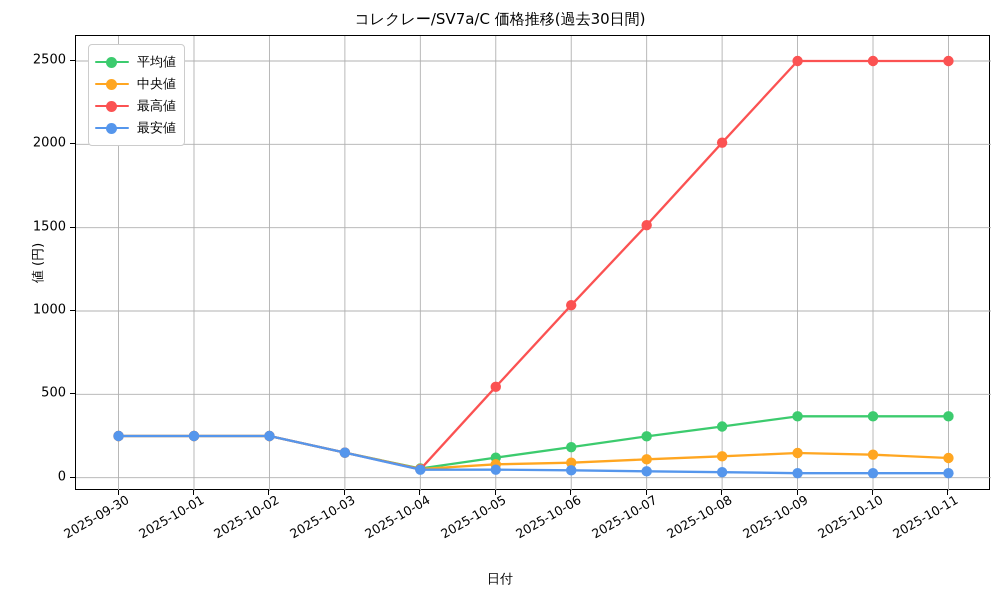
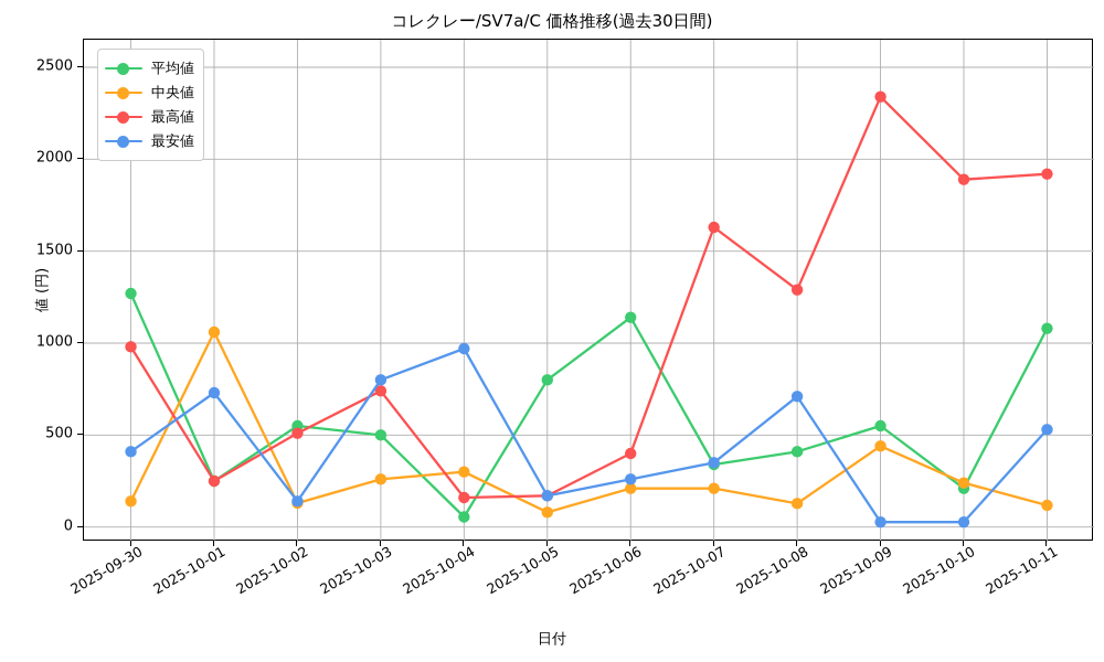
平均値/2025-09-30: 250 -> 1270
中央値/2025-09-30: 250 -> 140
最高値/2025-09-30: 250 -> 980
最安値/2025-09-30: 250 -> 410
中央値/2025-10-01: 250 -> 1060
最安値/2025-10-01: 250 -> 730
平均値/2025-10-02: 250 -> 550
中央値/2025-10-02: 250 -> 130
最高値/2025-10-02: 250 -> 510
最安値/2025-10-02: 250 -> 140
平均値/2025-10-03: 150 -> 500
中央値/2025-10-03: 150 -> 260
最高値/2025-10-03: 150 -> 740
最安値/2025-10-03: 150 -> 800
中央値/2025-10-04: 50 -> 300
最高値/2025-10-04: 50 -> 160
最安値/2025-10-04: 50 -> 970
平均値/2025-10-05: 120 -> 800
最高値/2025-10-05: 540 -> 170
最安値/2025-10-05: 50 -> 170
平均値/2025-10-06: 180 -> 1140
中央値/2025-10-06: 90 -> 210
最高値/2025-10-06: 1040 -> 400
最安値/2025-10-06: 40 -> 260
平均値/2025-10-07: 250 -> 340
中央値/2025-10-07: 110 -> 210
最高値/2025-10-07: 1520 -> 1630
最安値/2025-10-07: 40 -> 350
平均値/2025-10-08: 310 -> 410
最高値/2025-10-08: 2010 -> 1290
最安値/2025-10-08: 30 -> 710
平均値/2025-10-09: 370 -> 550
中央値/2025-10-09: 150 -> 440
最高値/2025-10-09: 2500 -> 2340
平均値/2025-10-10: 370 -> 210
中央値/2025-10-10: 140 -> 240
最高値/2025-10-10: 2500 -> 1890
平均値/2025-10-11: 370 -> 1080
最高値/2025-10-11: 2500 -> 1920
最安値/2025-10-11: 30 -> 530
